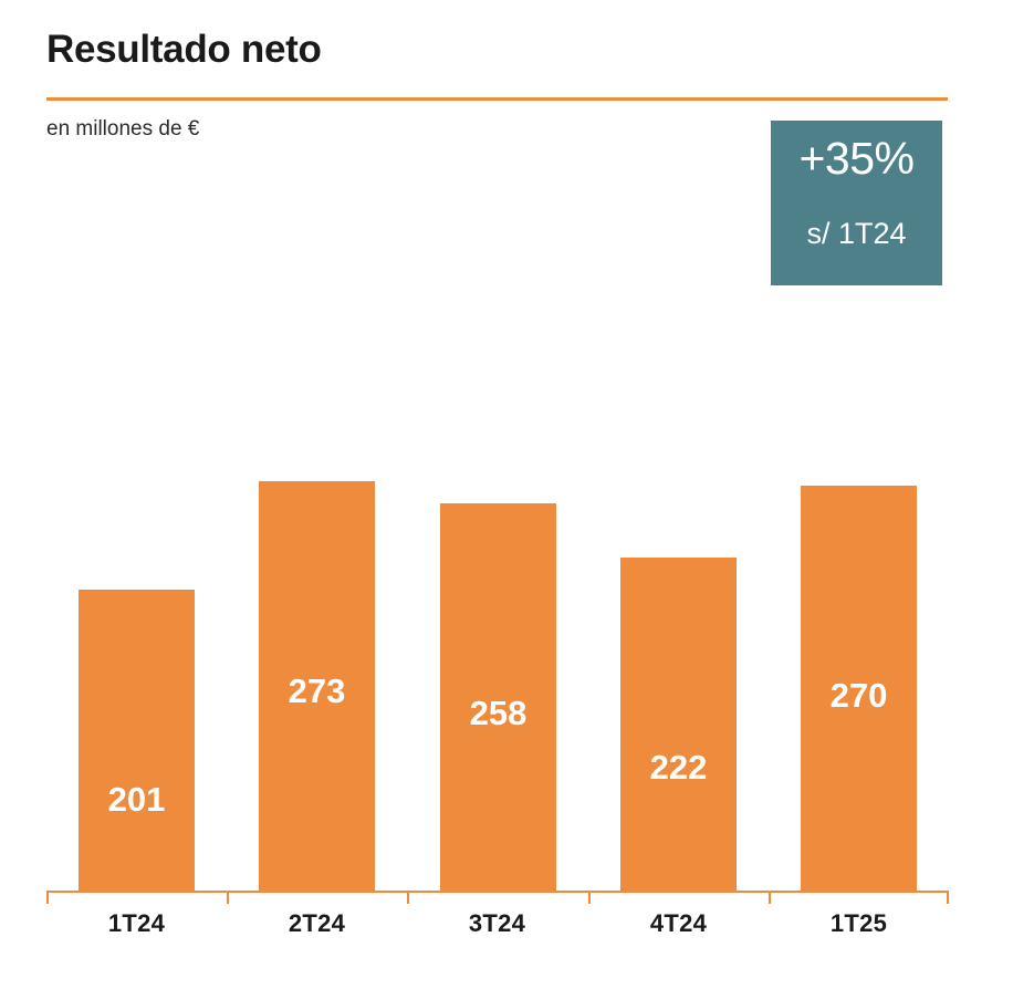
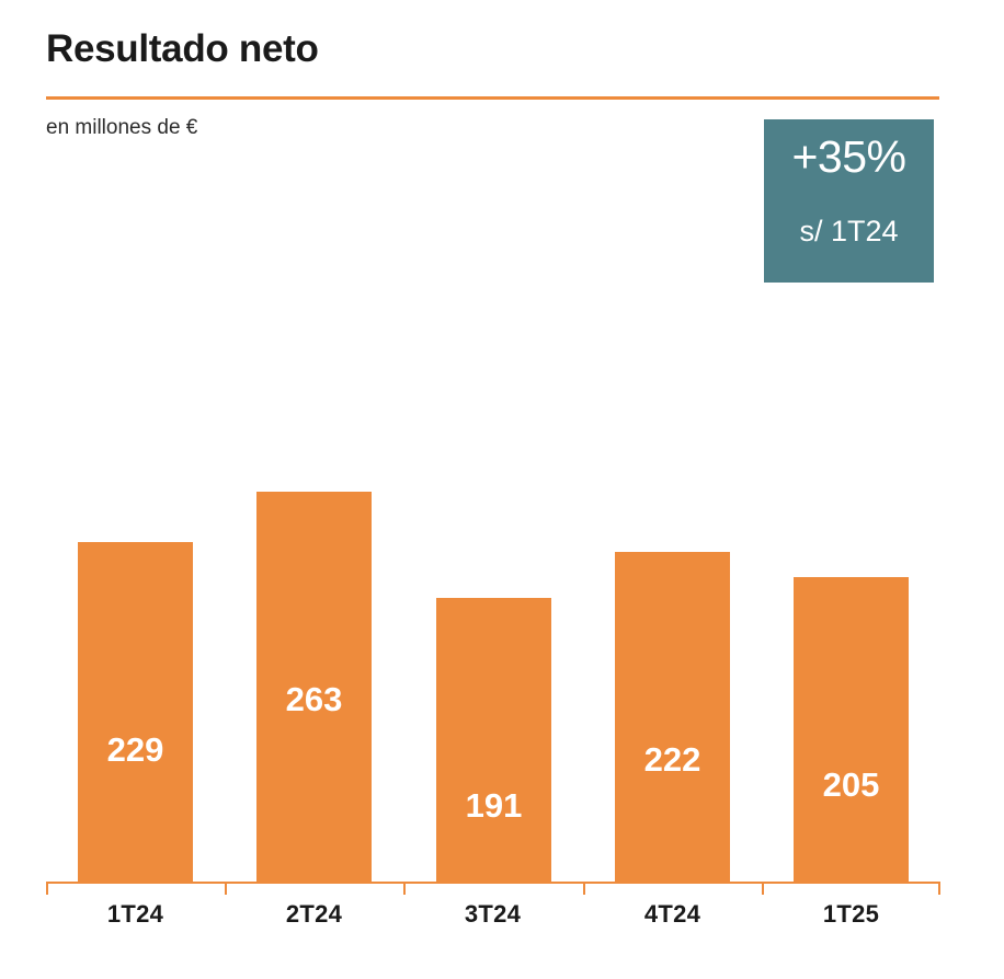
1T24: 201 -> 229
2T24: 273 -> 263
3T24: 258 -> 191
1T25: 270 -> 205
